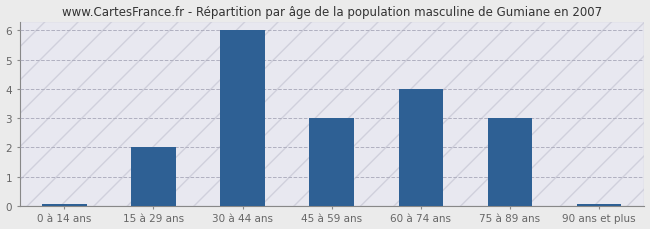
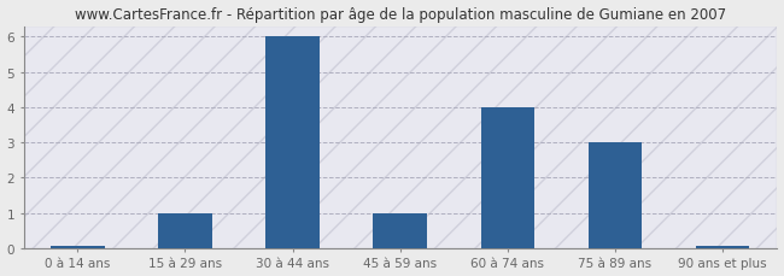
15 à 29 ans: 2.00 -> 1.00
45 à 59 ans: 3.00 -> 1.00
